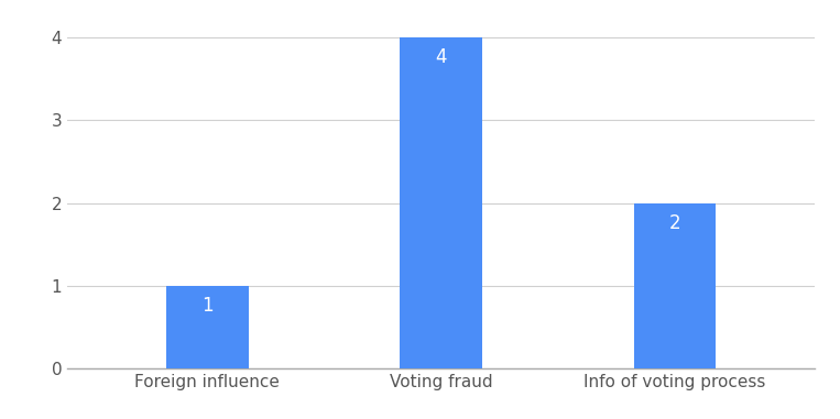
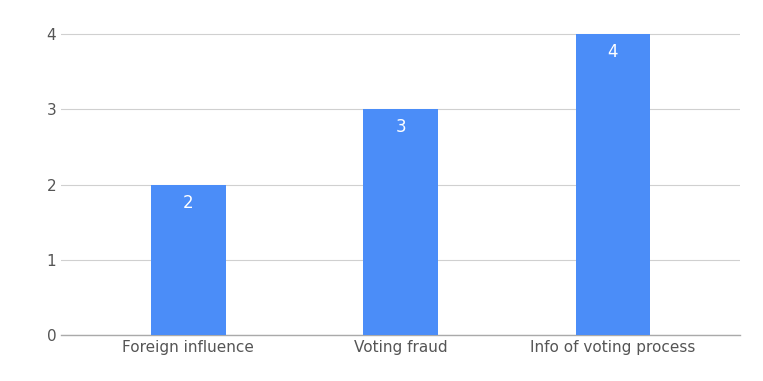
Foreign influence: 1 -> 2
Voting fraud: 4 -> 3
Info of voting process: 2 -> 4
